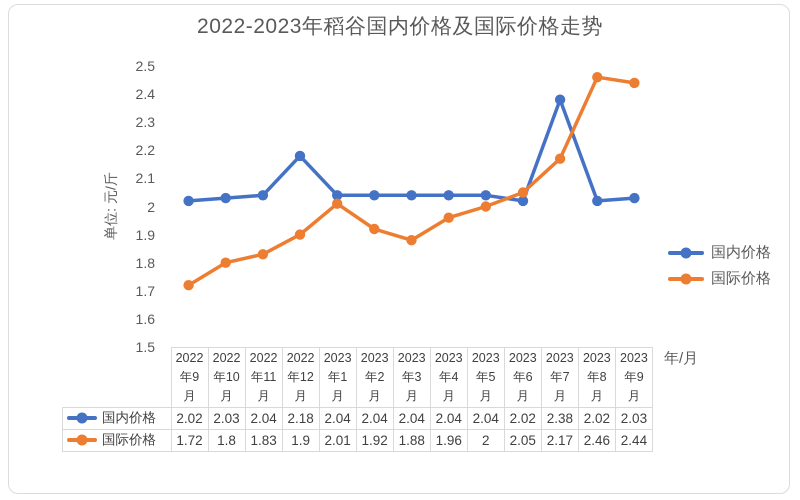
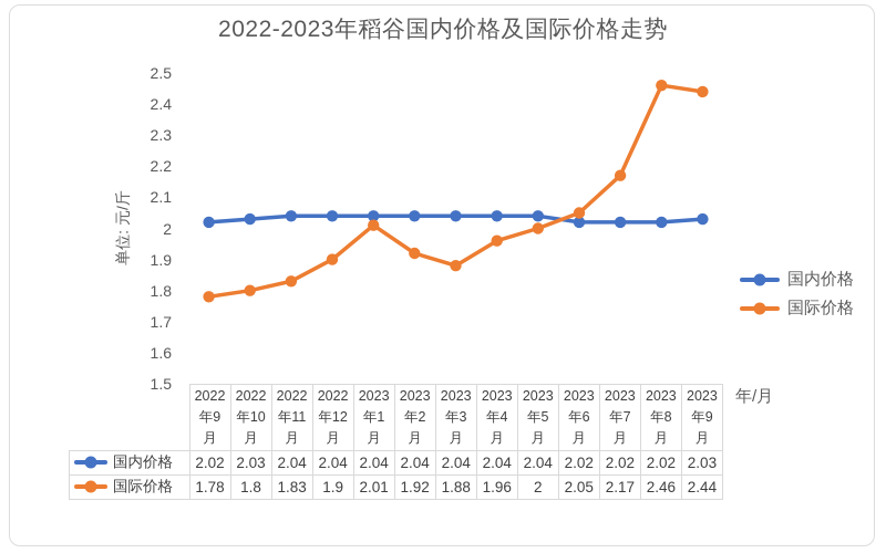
国际价格/2022年9月: 1.72 -> 1.78
国内价格/2022年12月: 2.18 -> 2.04
国内价格/2023年7月: 2.38 -> 2.02
